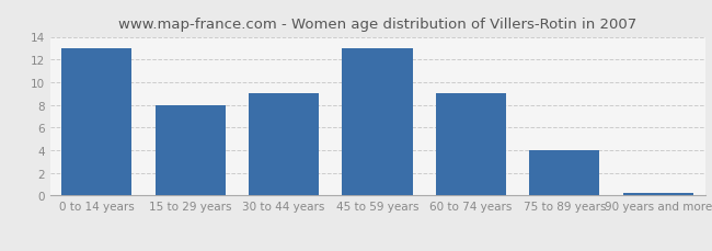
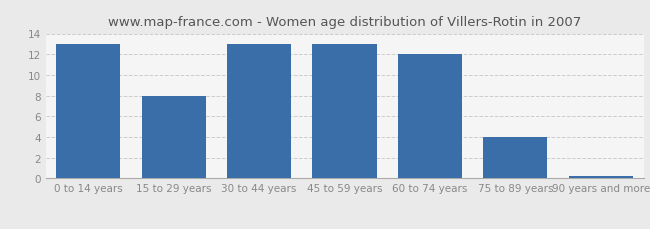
30 to 44 years: 9.0 -> 13.0
60 to 74 years: 9.0 -> 12.0
